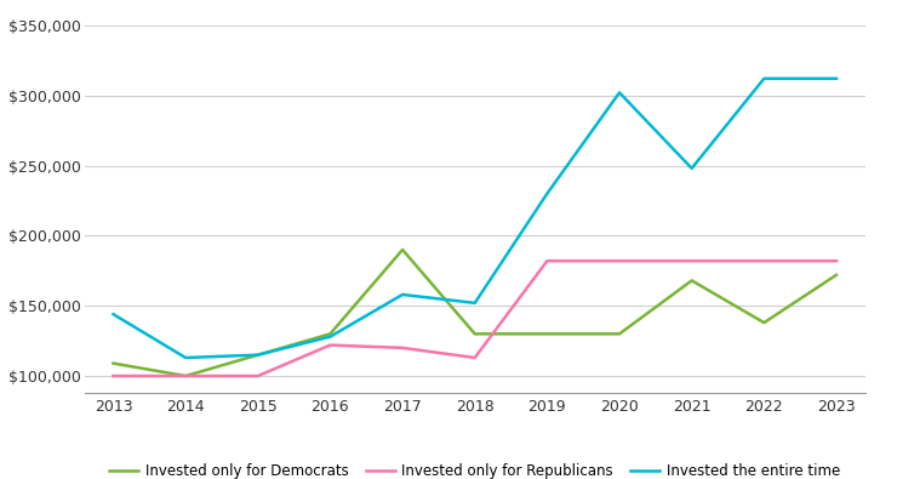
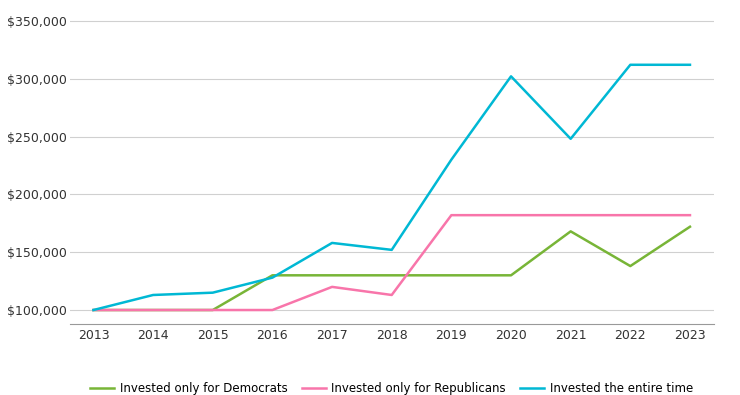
Invested only for Democrats/2013: $109,000 -> $100,000
Invested the entire time/2013: $144,000 -> $100,000
Invested only for Democrats/2015: $115,000 -> $100,000
Invested only for Republicans/2016: $122,000 -> $100,000
Invested only for Democrats/2017: $190,000 -> $130,000
